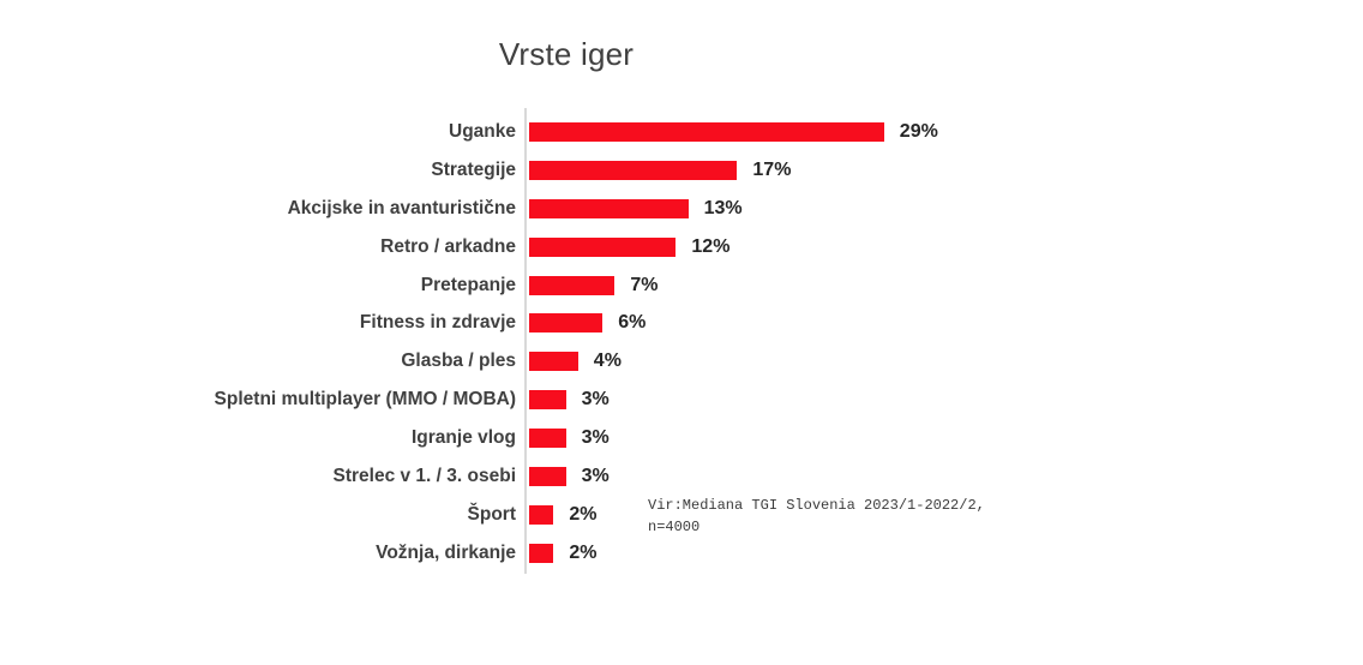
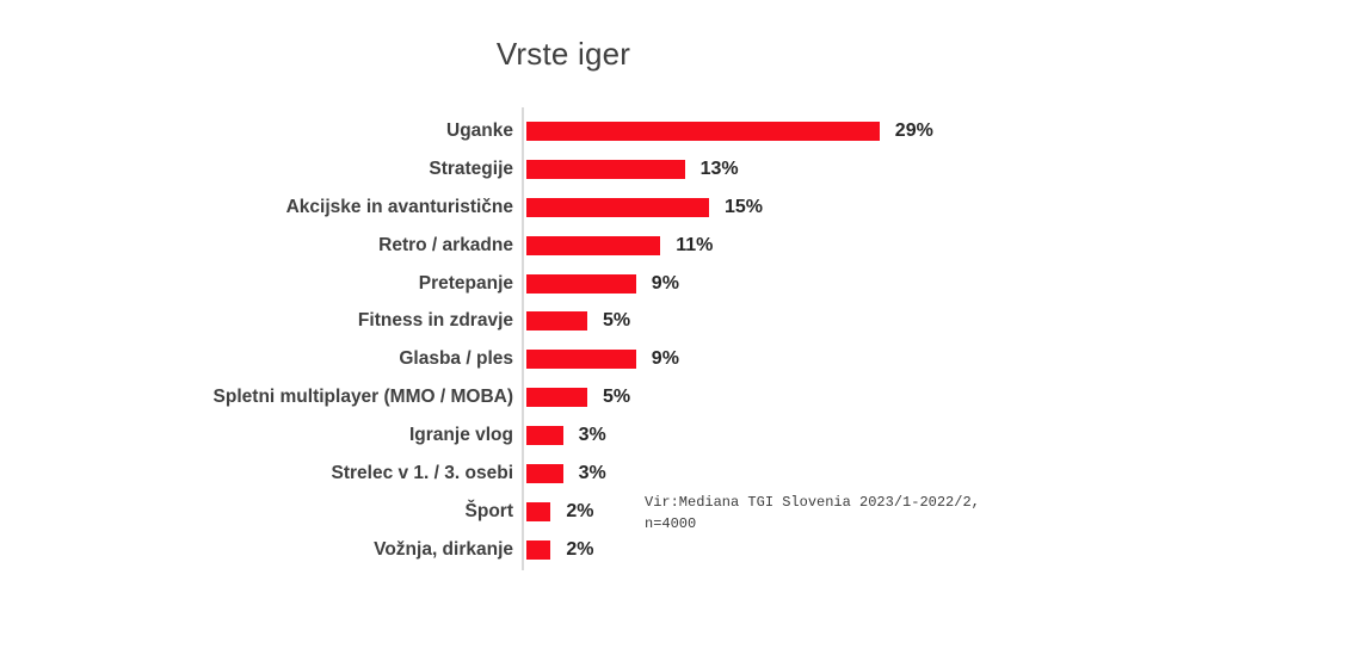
Strategije: 17% -> 13%
Akcijske in avanturistične: 13% -> 15%
Retro / arkadne: 12% -> 11%
Pretepanje: 7% -> 9%
Fitness in zdravje: 6% -> 5%
Glasba / ples: 4% -> 9%
Spletni multiplayer (MMO / MOBA): 3% -> 5%
